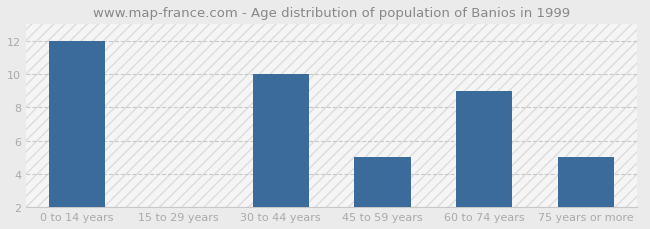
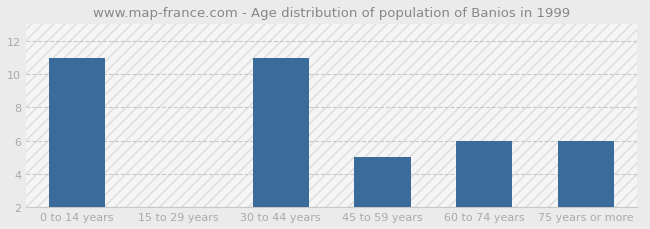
0 to 14 years: 12 -> 11
30 to 44 years: 10 -> 11
60 to 74 years: 9 -> 6
75 years or more: 5 -> 6
